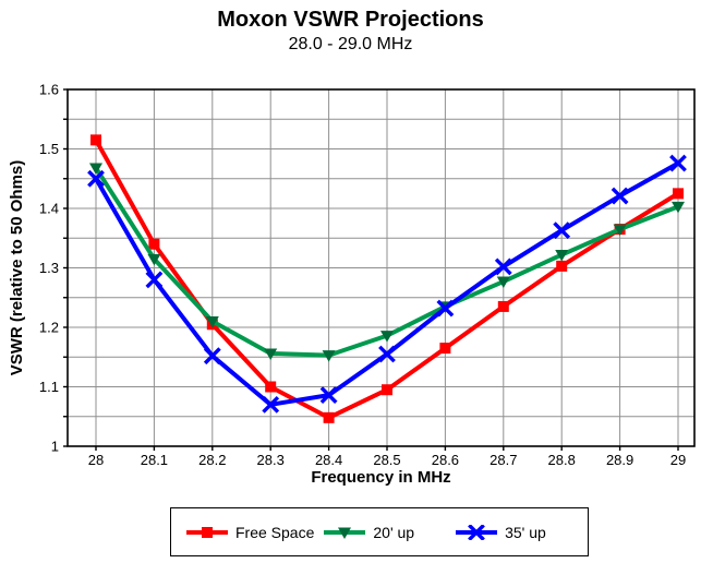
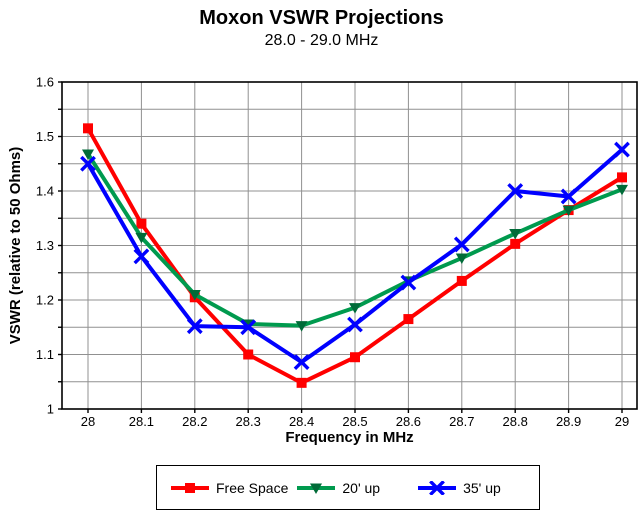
35' up/28.3: 1.07 -> 1.15
35' up/28.8: 1.36 -> 1.40
35' up/28.9: 1.42 -> 1.39
